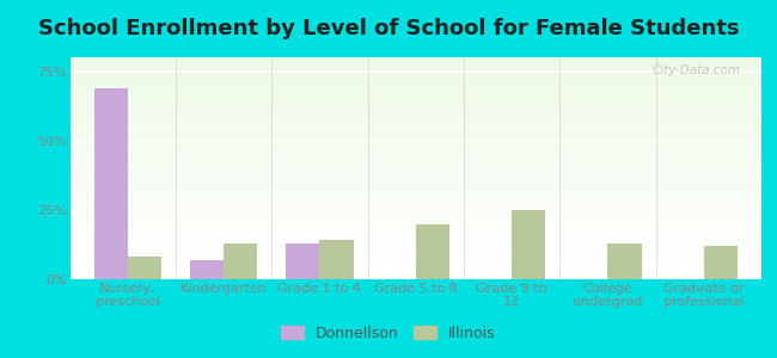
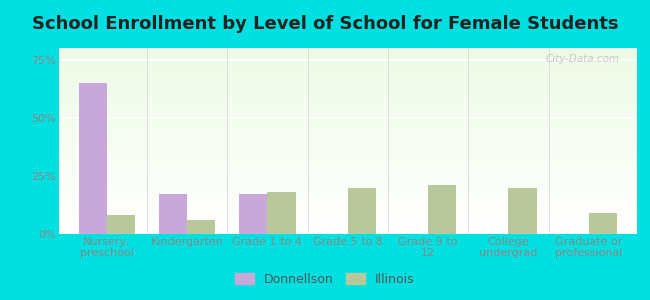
Donnellson/Nursery, preschool: 69% -> 65%
Donnellson/Kindergarten: 7% -> 17%
Illinois/Kindergarten: 13% -> 6%
Donnellson/Grade 1 to 4: 13% -> 17%
Illinois/Grade 1 to 4: 14% -> 18%
Illinois/Grade 9 to 12: 25% -> 21%
Illinois/College undergrad: 13% -> 20%
Illinois/Graduate or professional: 12% -> 9%
